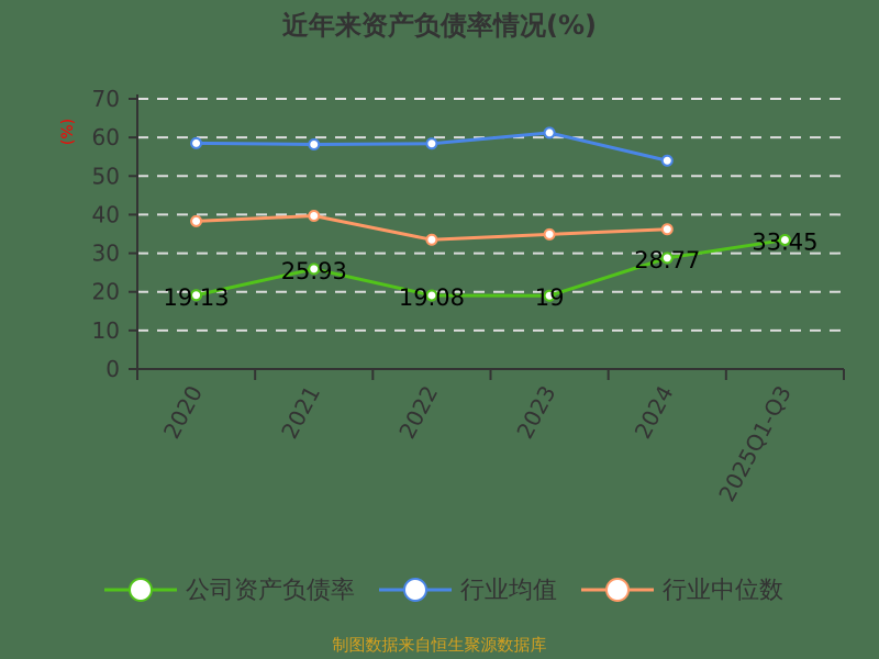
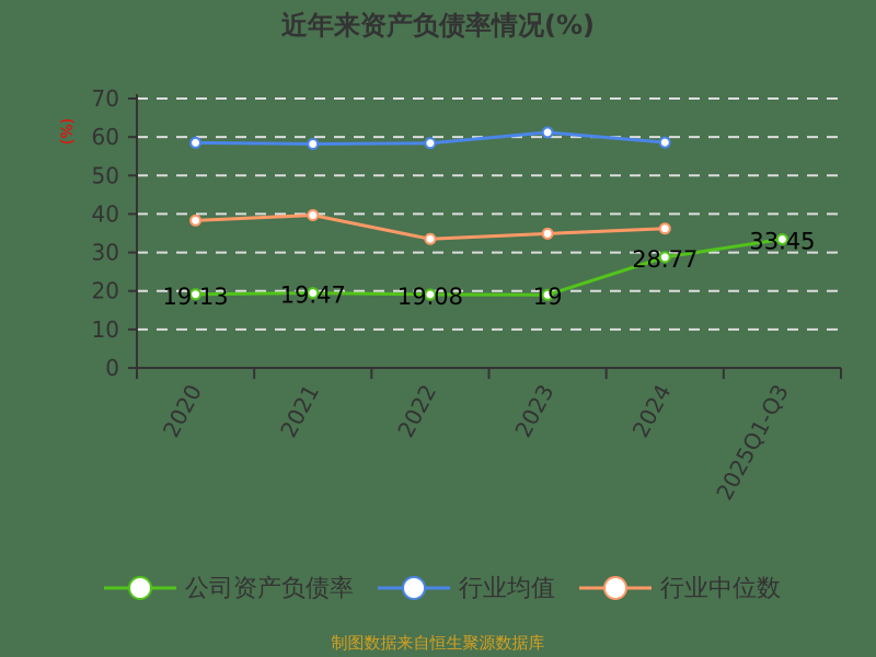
公司资产负债率/2021: 25.93 -> 19.47
行业均值/2024: 54 -> 59
